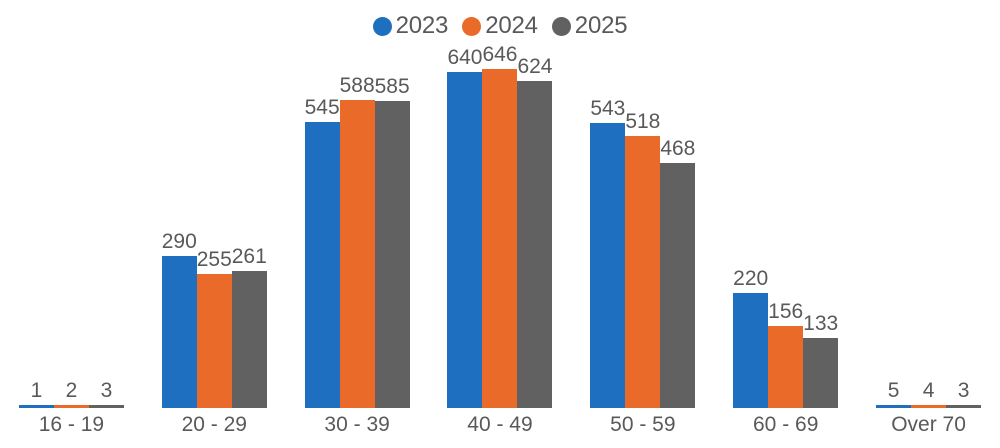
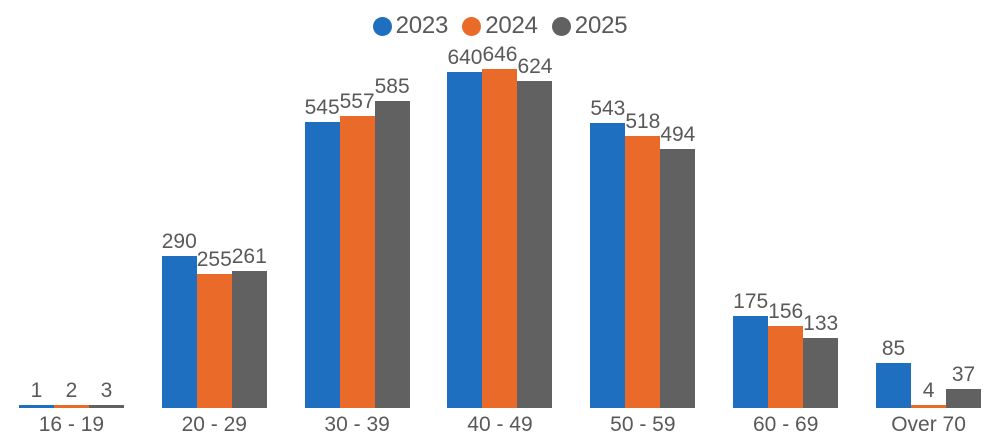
2024/30 - 39: 588 -> 557
2025/50 - 59: 468 -> 494
2023/60 - 69: 220 -> 175
2023/Over 70: 5 -> 85
2025/Over 70: 3 -> 37
